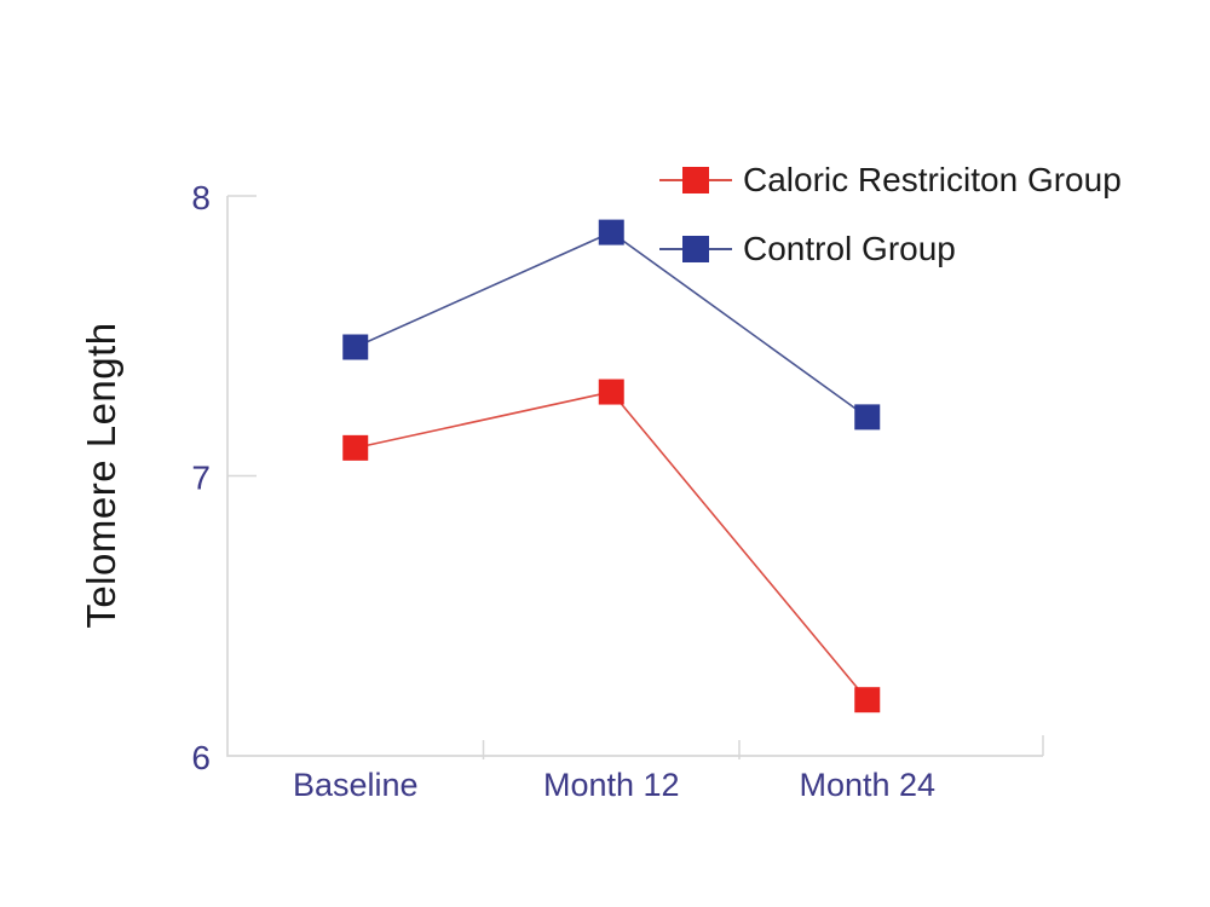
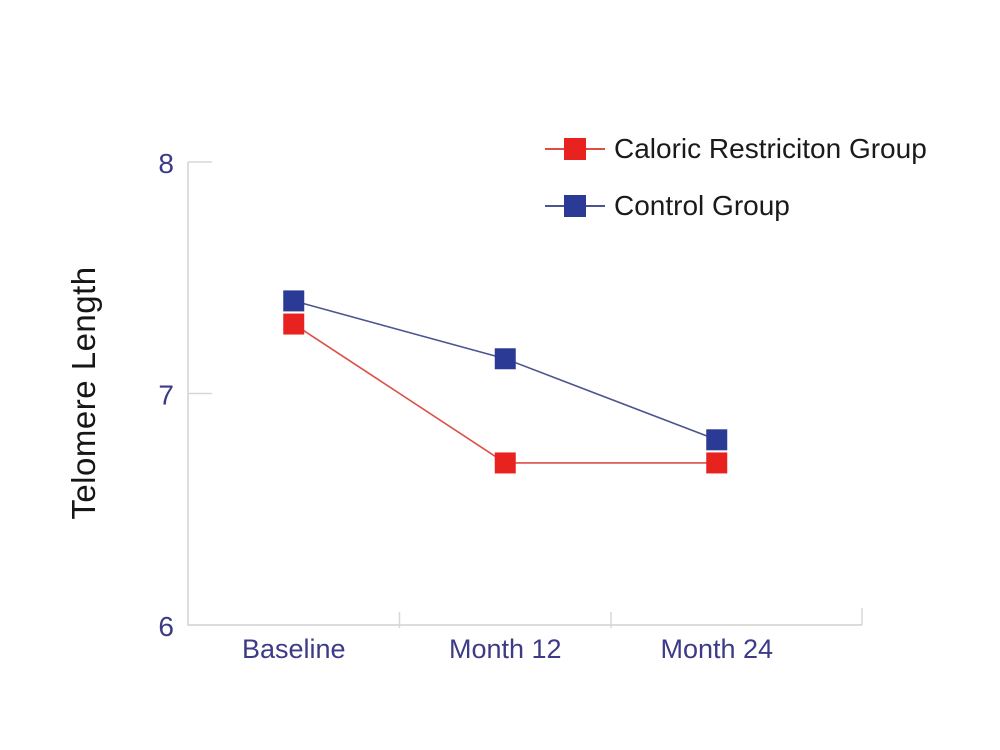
Caloric Restriciton Group/Baseline: 7.1 -> 7.3
Control Group/Baseline: 7.46 -> 7.40
Caloric Restriciton Group/Month 12: 7.3 -> 6.7
Control Group/Month 12: 7.87 -> 7.15
Caloric Restriciton Group/Month 24: 6.2 -> 6.7
Control Group/Month 24: 7.21 -> 6.80
